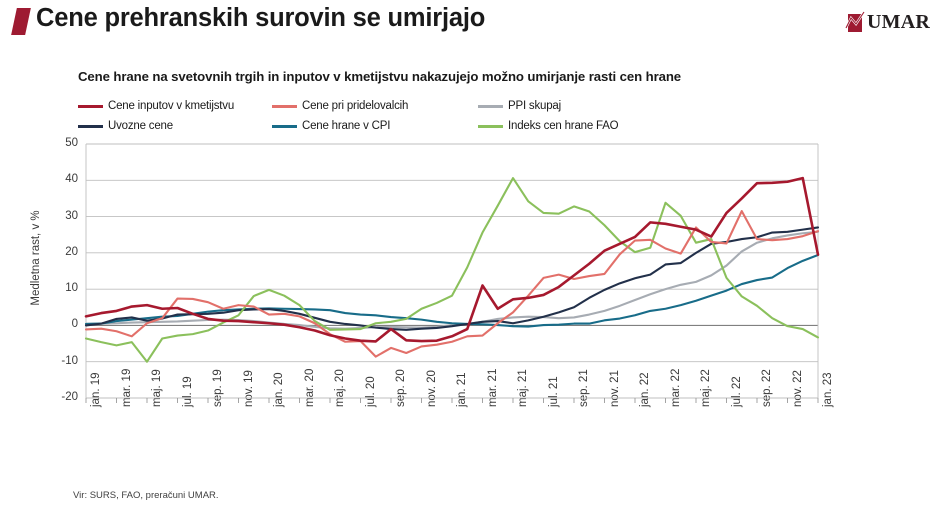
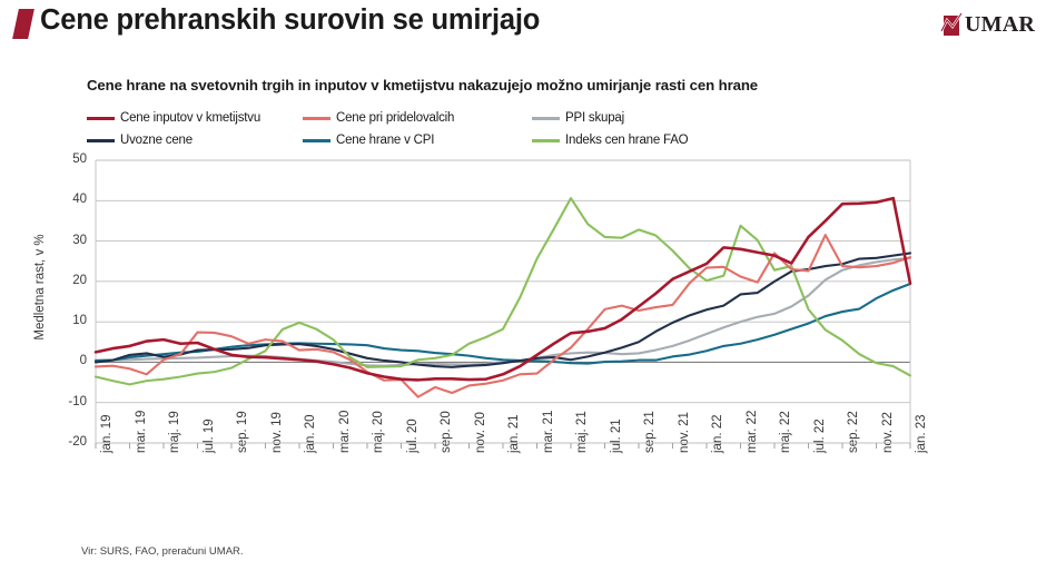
Indeks cen hrane FAO/maj. 19: -10 -> -4
Cene inputov v kmetijstvu/sep. 20: -1 -> -4
Cene inputov v kmetijstvu/mar. 21: 11 -> 2
